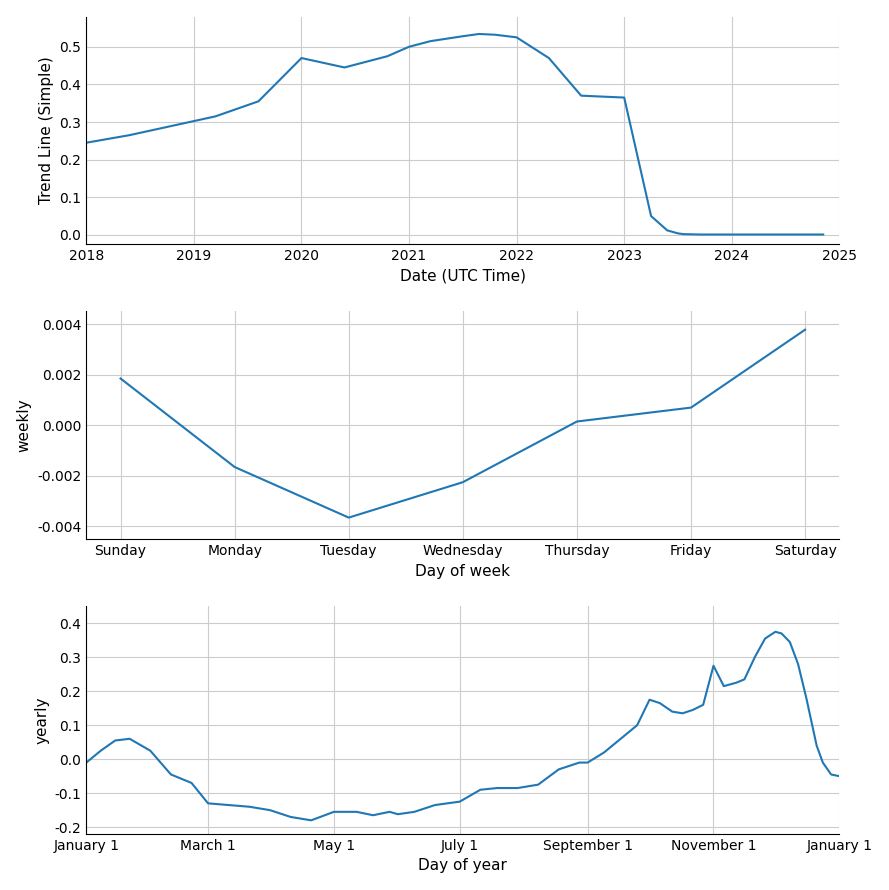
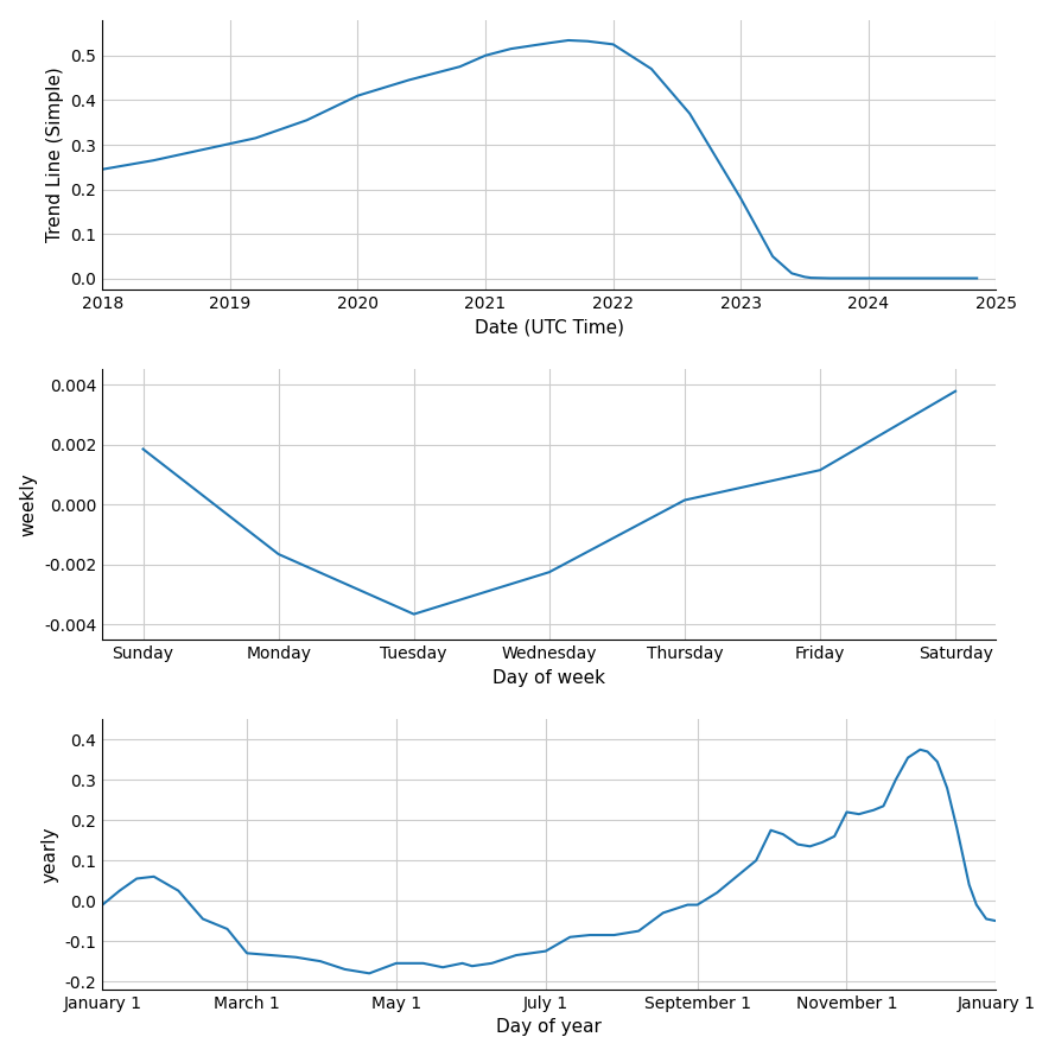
2020: 0.470 -> 0.410
2023: 0.365 -> 0.180
Friday: 0.00070 -> 0.00115
November 1: 0.275 -> 0.220
